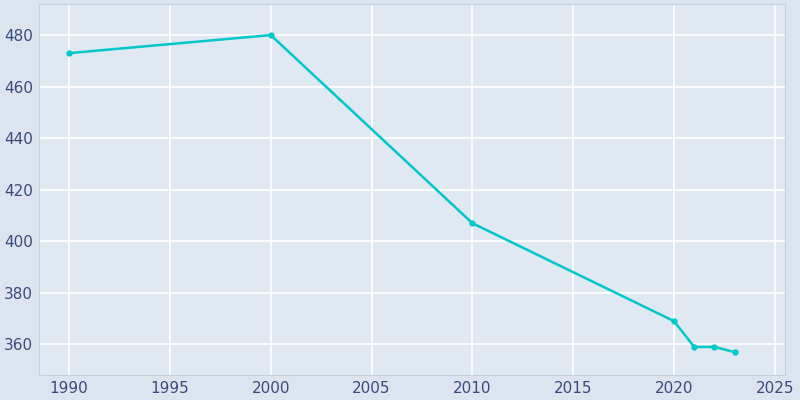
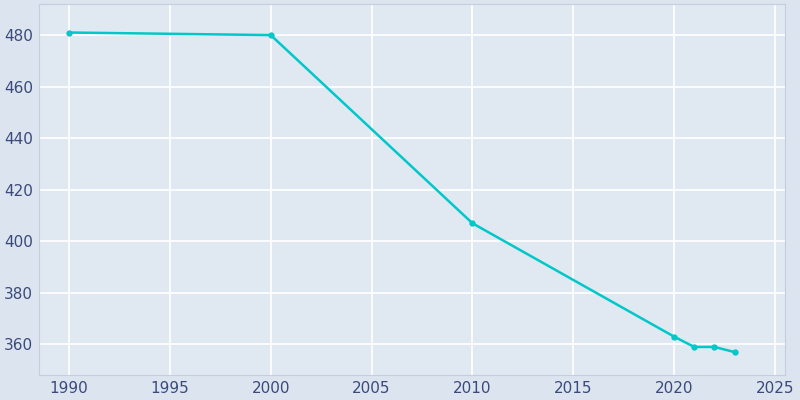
1990: 473 -> 481
2020: 369 -> 363
